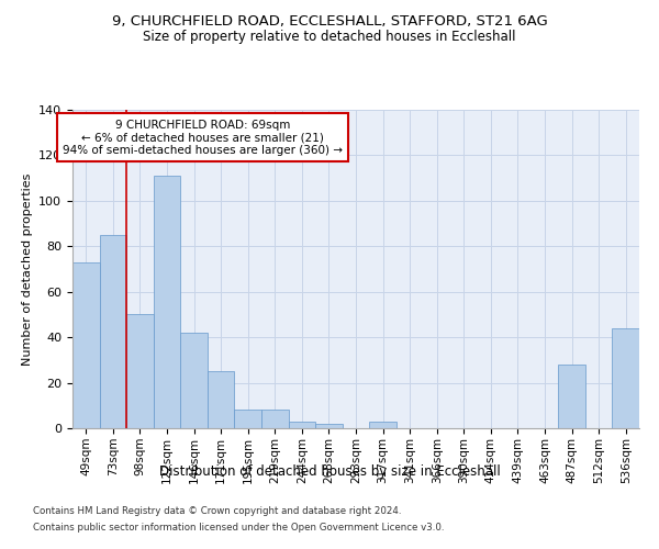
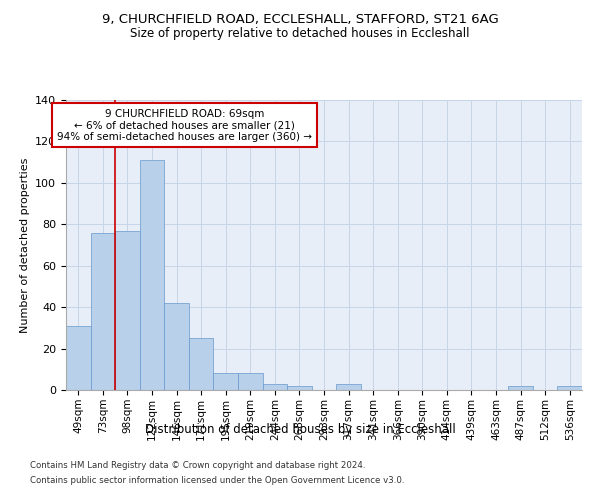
49sqm: 73 -> 31
73sqm: 85 -> 76
98sqm: 50 -> 77
487sqm: 28 -> 2
536sqm: 44 -> 2
